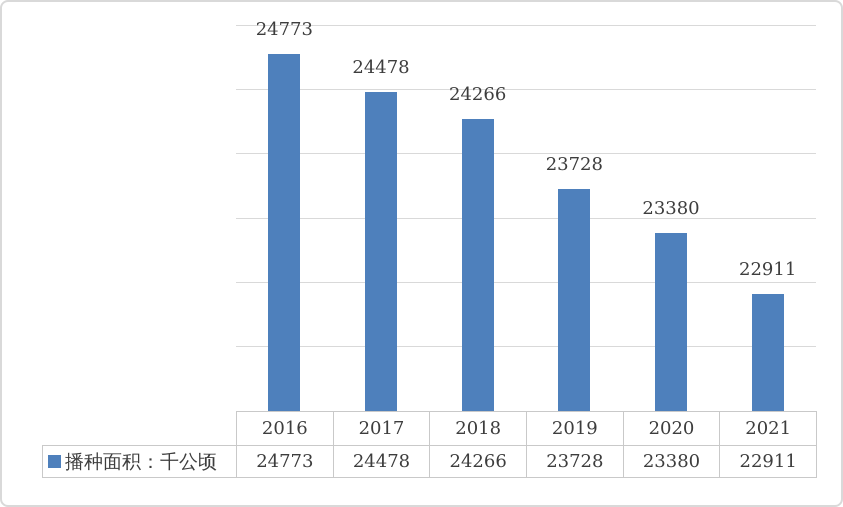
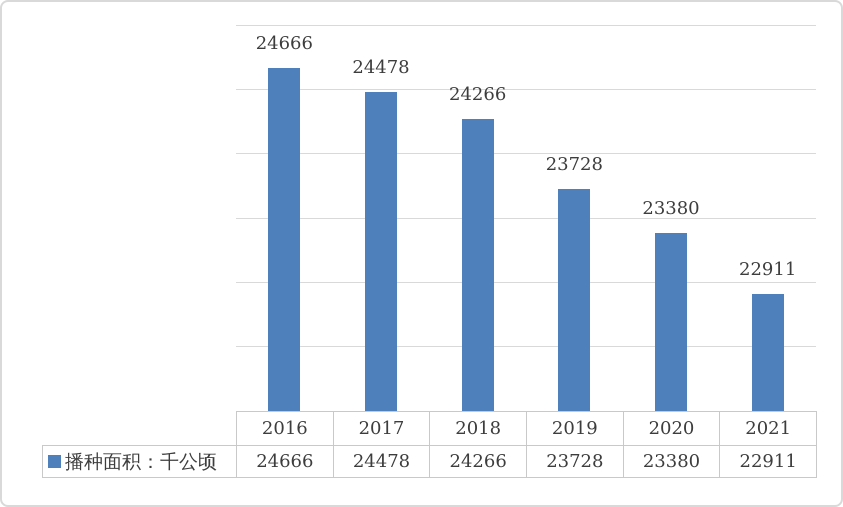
2016: 24773 -> 24666
